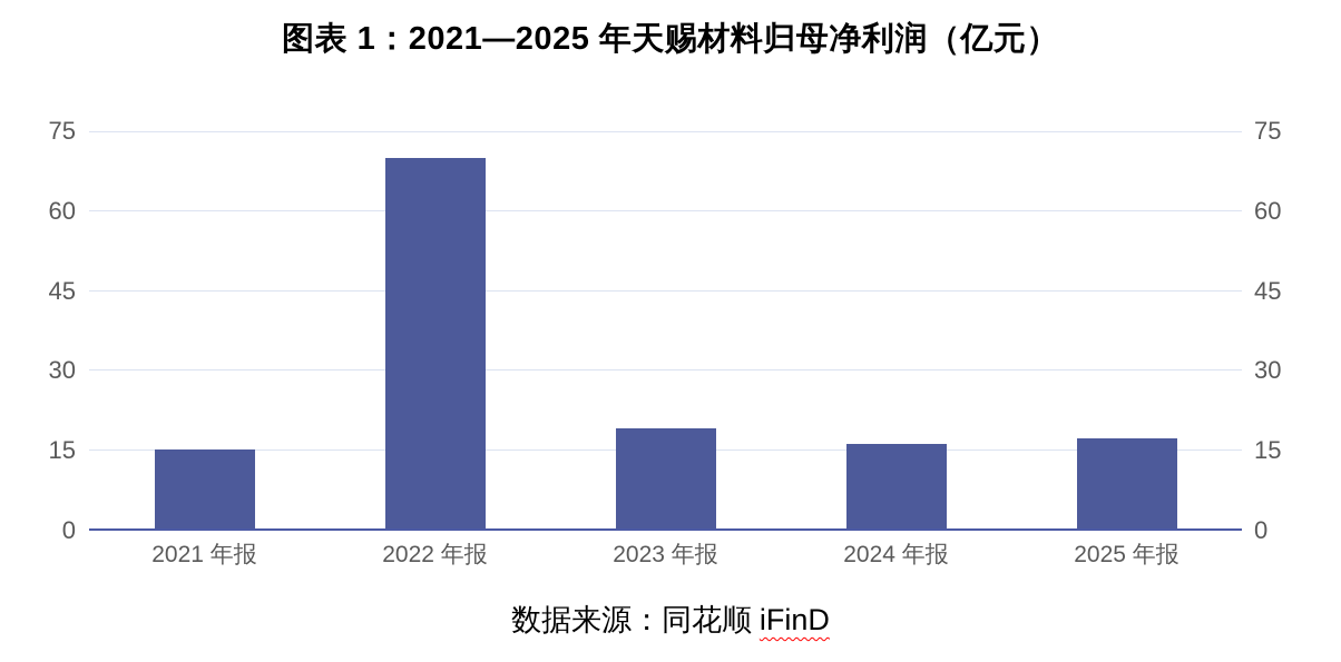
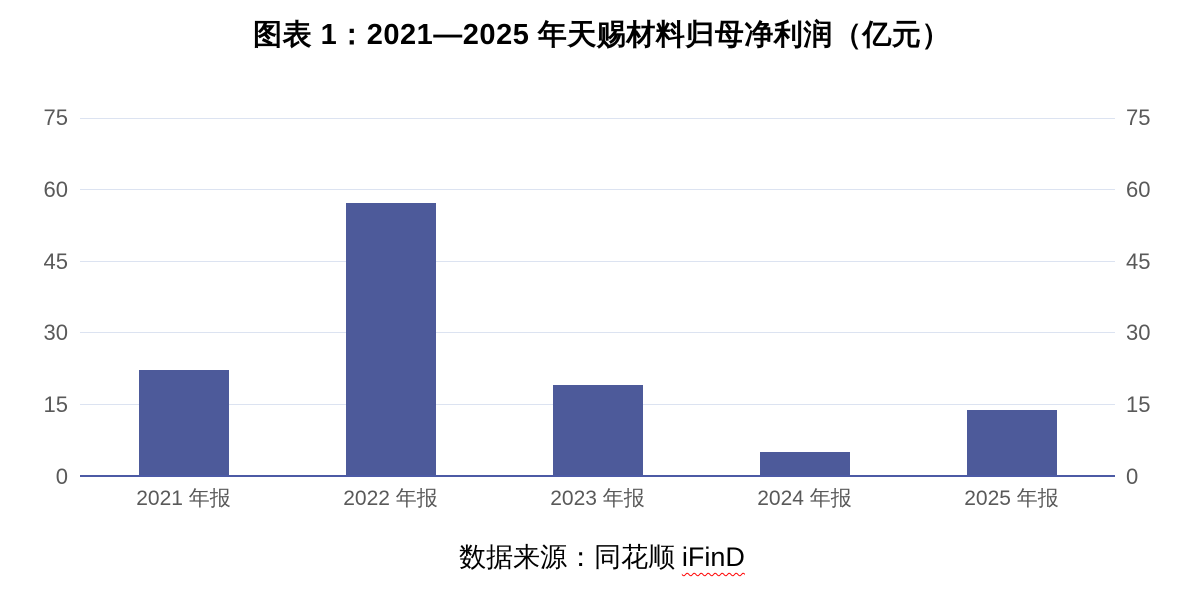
2021 年报: 15 -> 22
2022 年报: 70 -> 57
2024 年报: 16 -> 5
2025 年报: 17 -> 14
